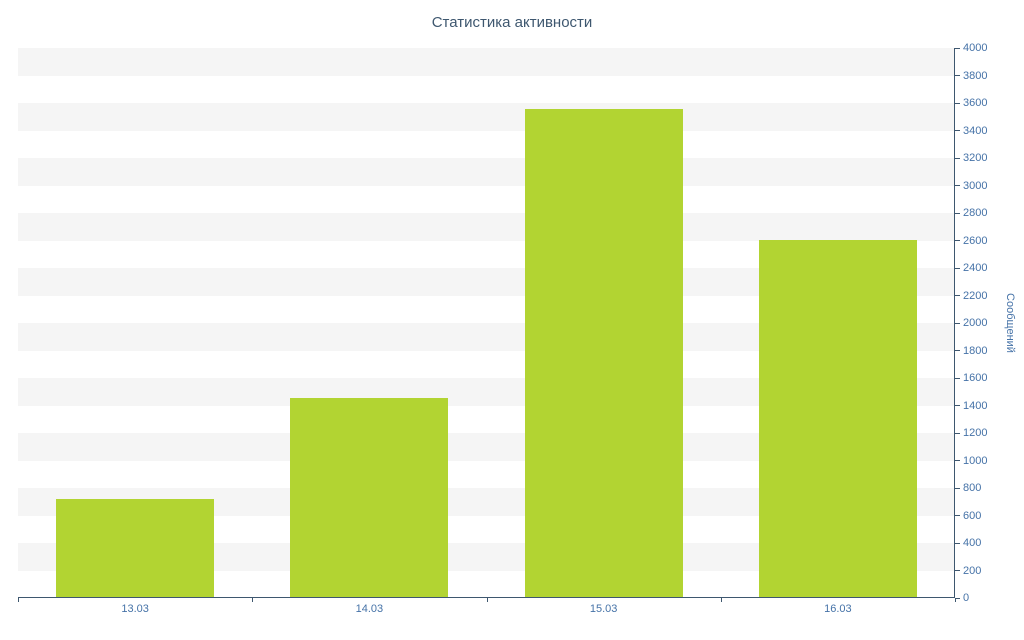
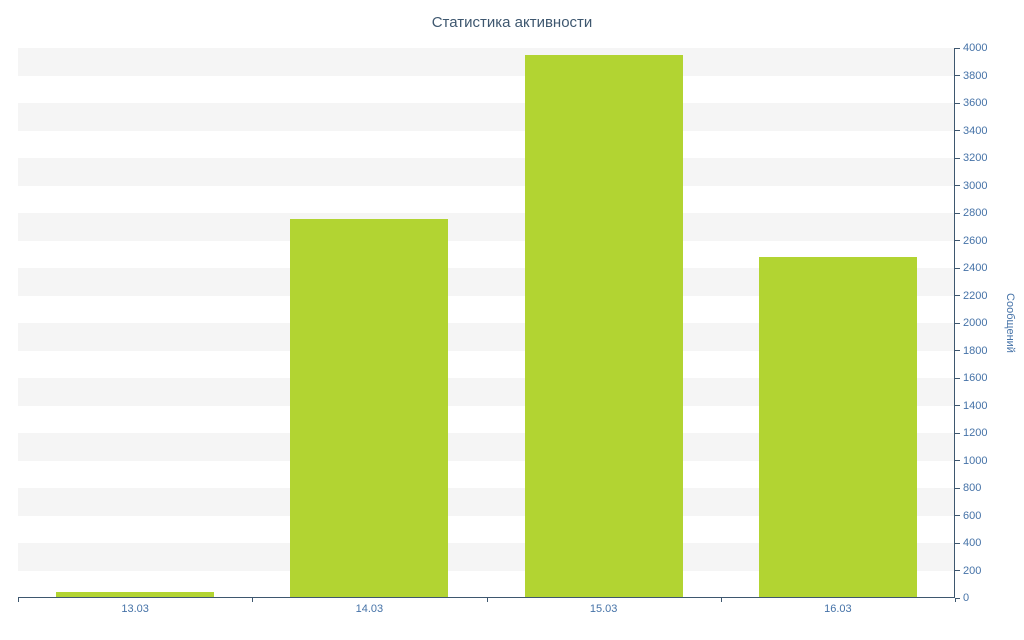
13.03: 710 -> 40
14.03: 1450 -> 2750
15.03: 3550 -> 3940
16.03: 2600 -> 2470
